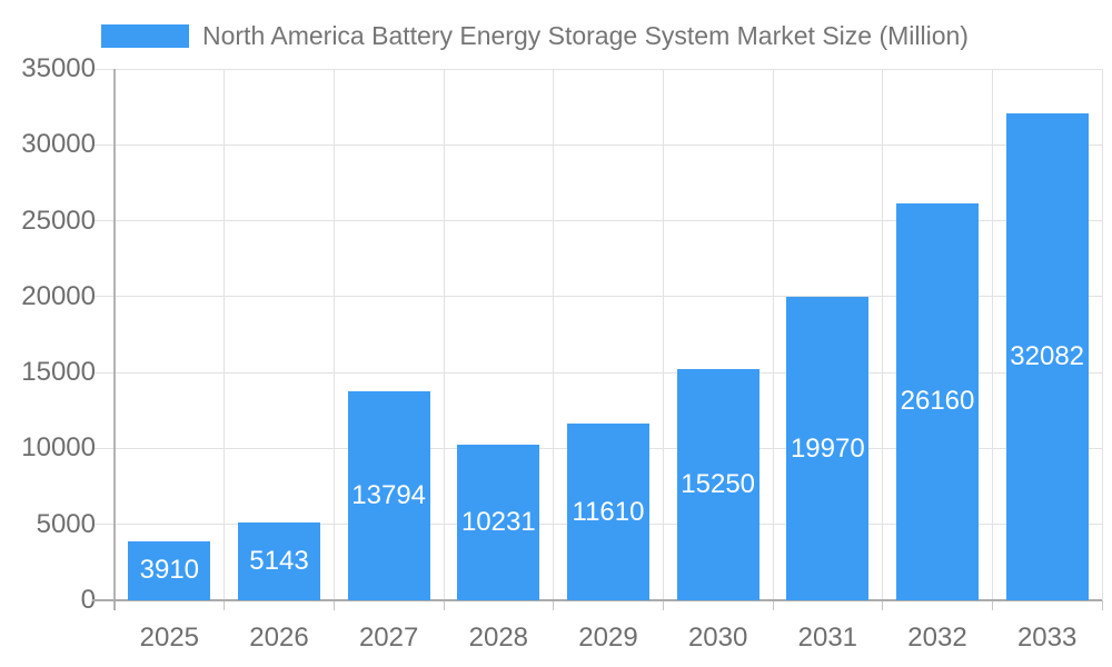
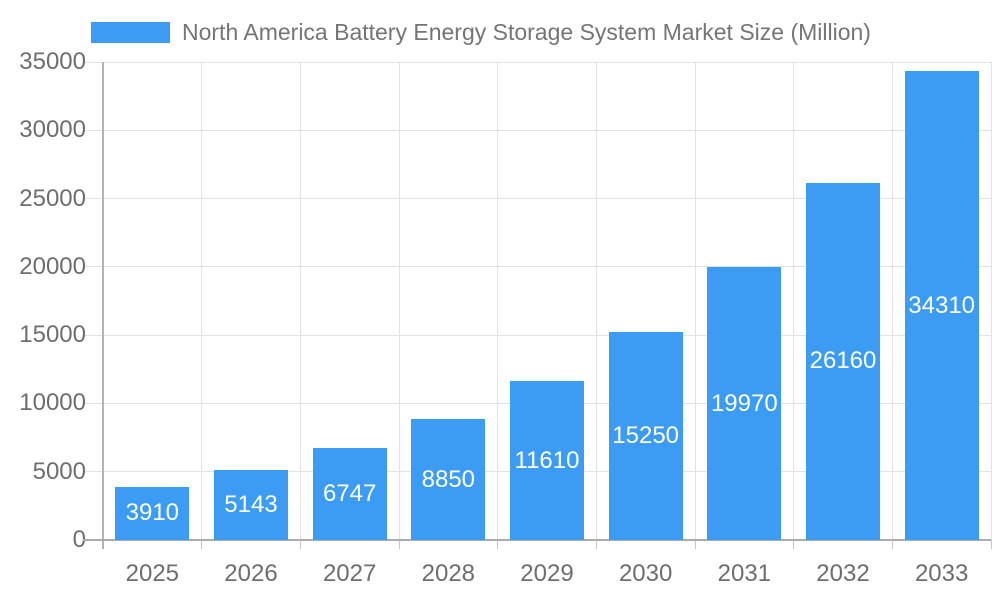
2027: 13794 -> 6747
2028: 10231 -> 8850
2033: 32082 -> 34310
